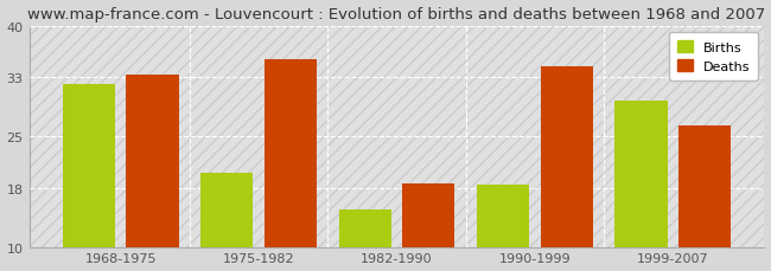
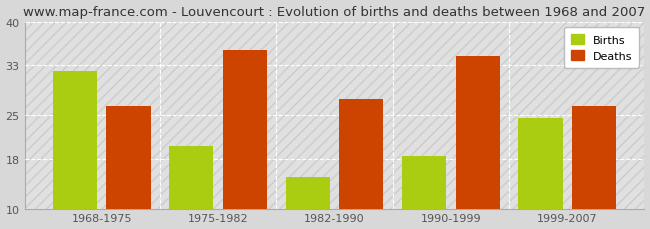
Deaths/1968-1975: 33.4 -> 26.5
Deaths/1982-1990: 18.6 -> 27.5
Births/1999-2007: 29.8 -> 24.5
